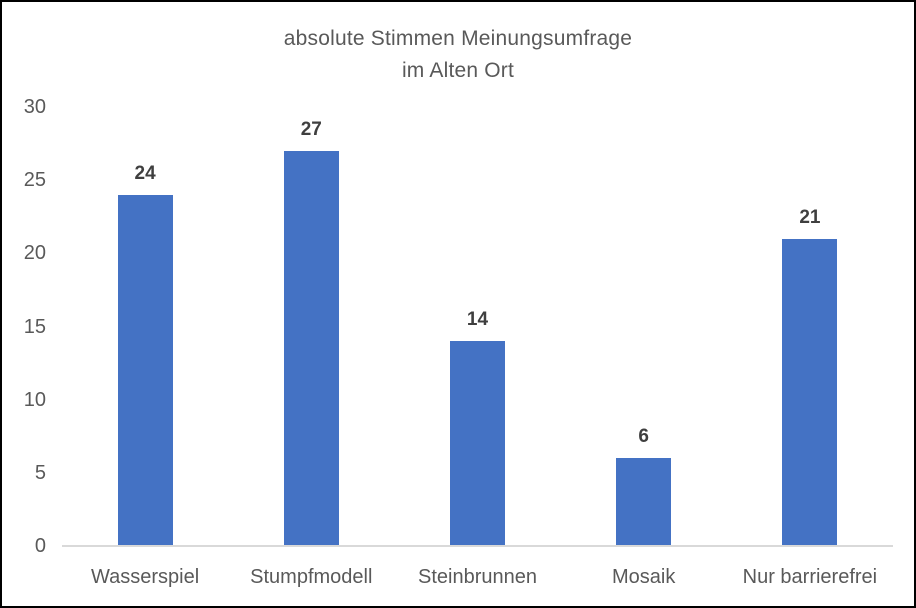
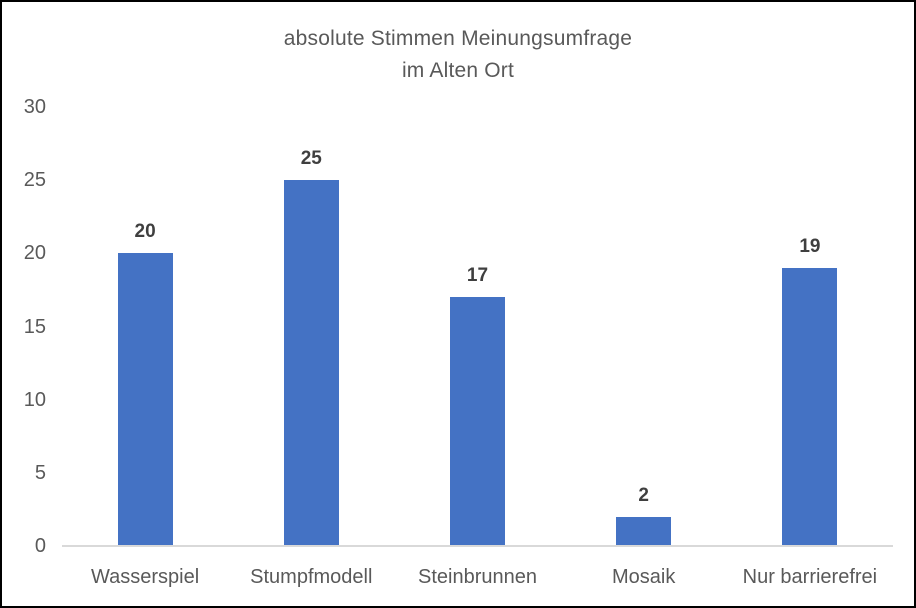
Wasserspiel: 24 -> 20
Stumpfmodell: 27 -> 25
Steinbrunnen: 14 -> 17
Mosaik: 6 -> 2
Nur barrierefrei: 21 -> 19
